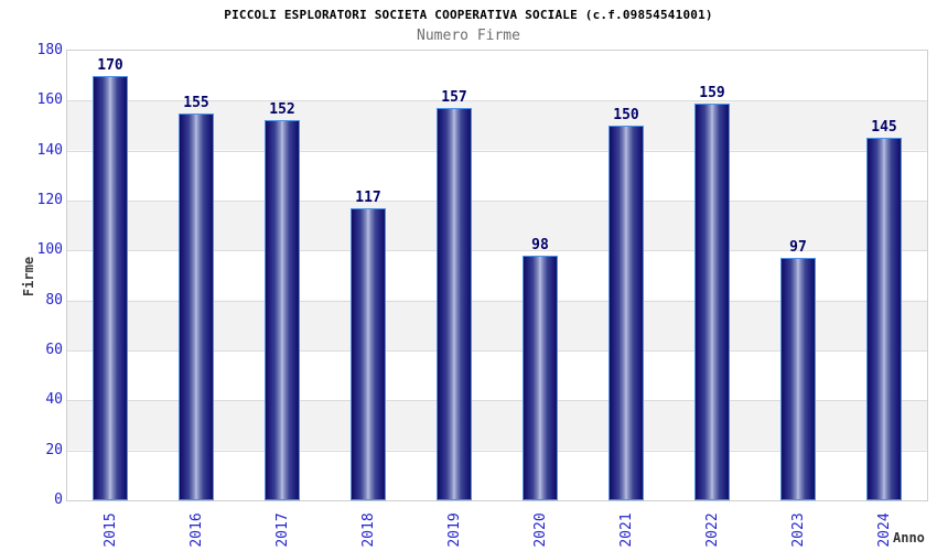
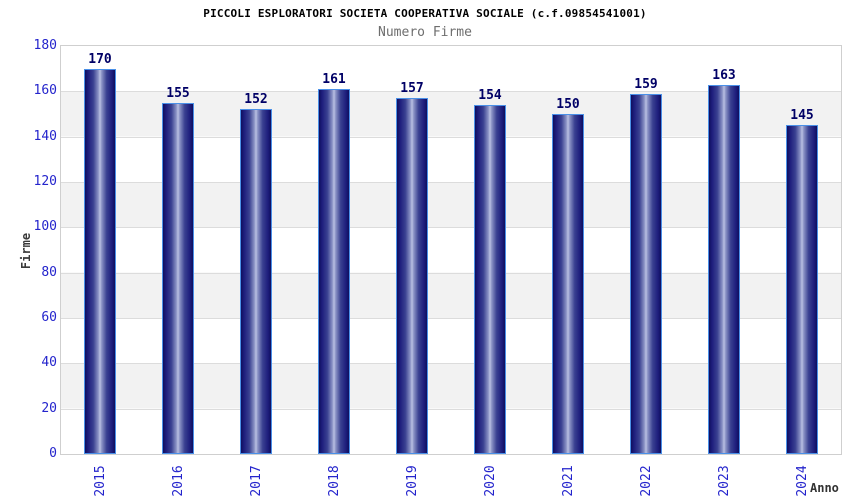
2018: 117 -> 161
2020: 98 -> 154
2023: 97 -> 163
